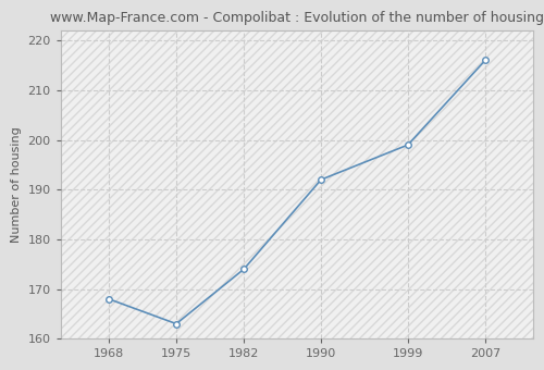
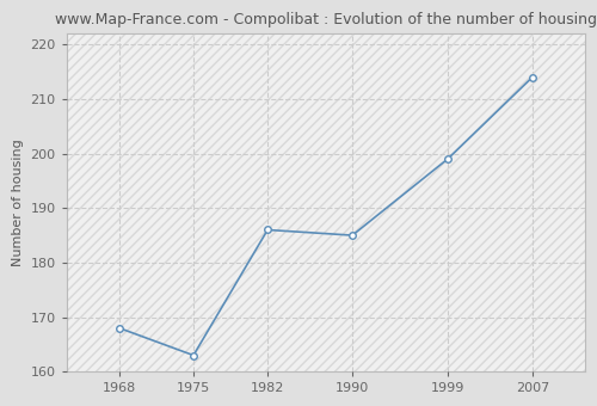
1982: 174 -> 186
1990: 192 -> 185
2007: 216 -> 214
